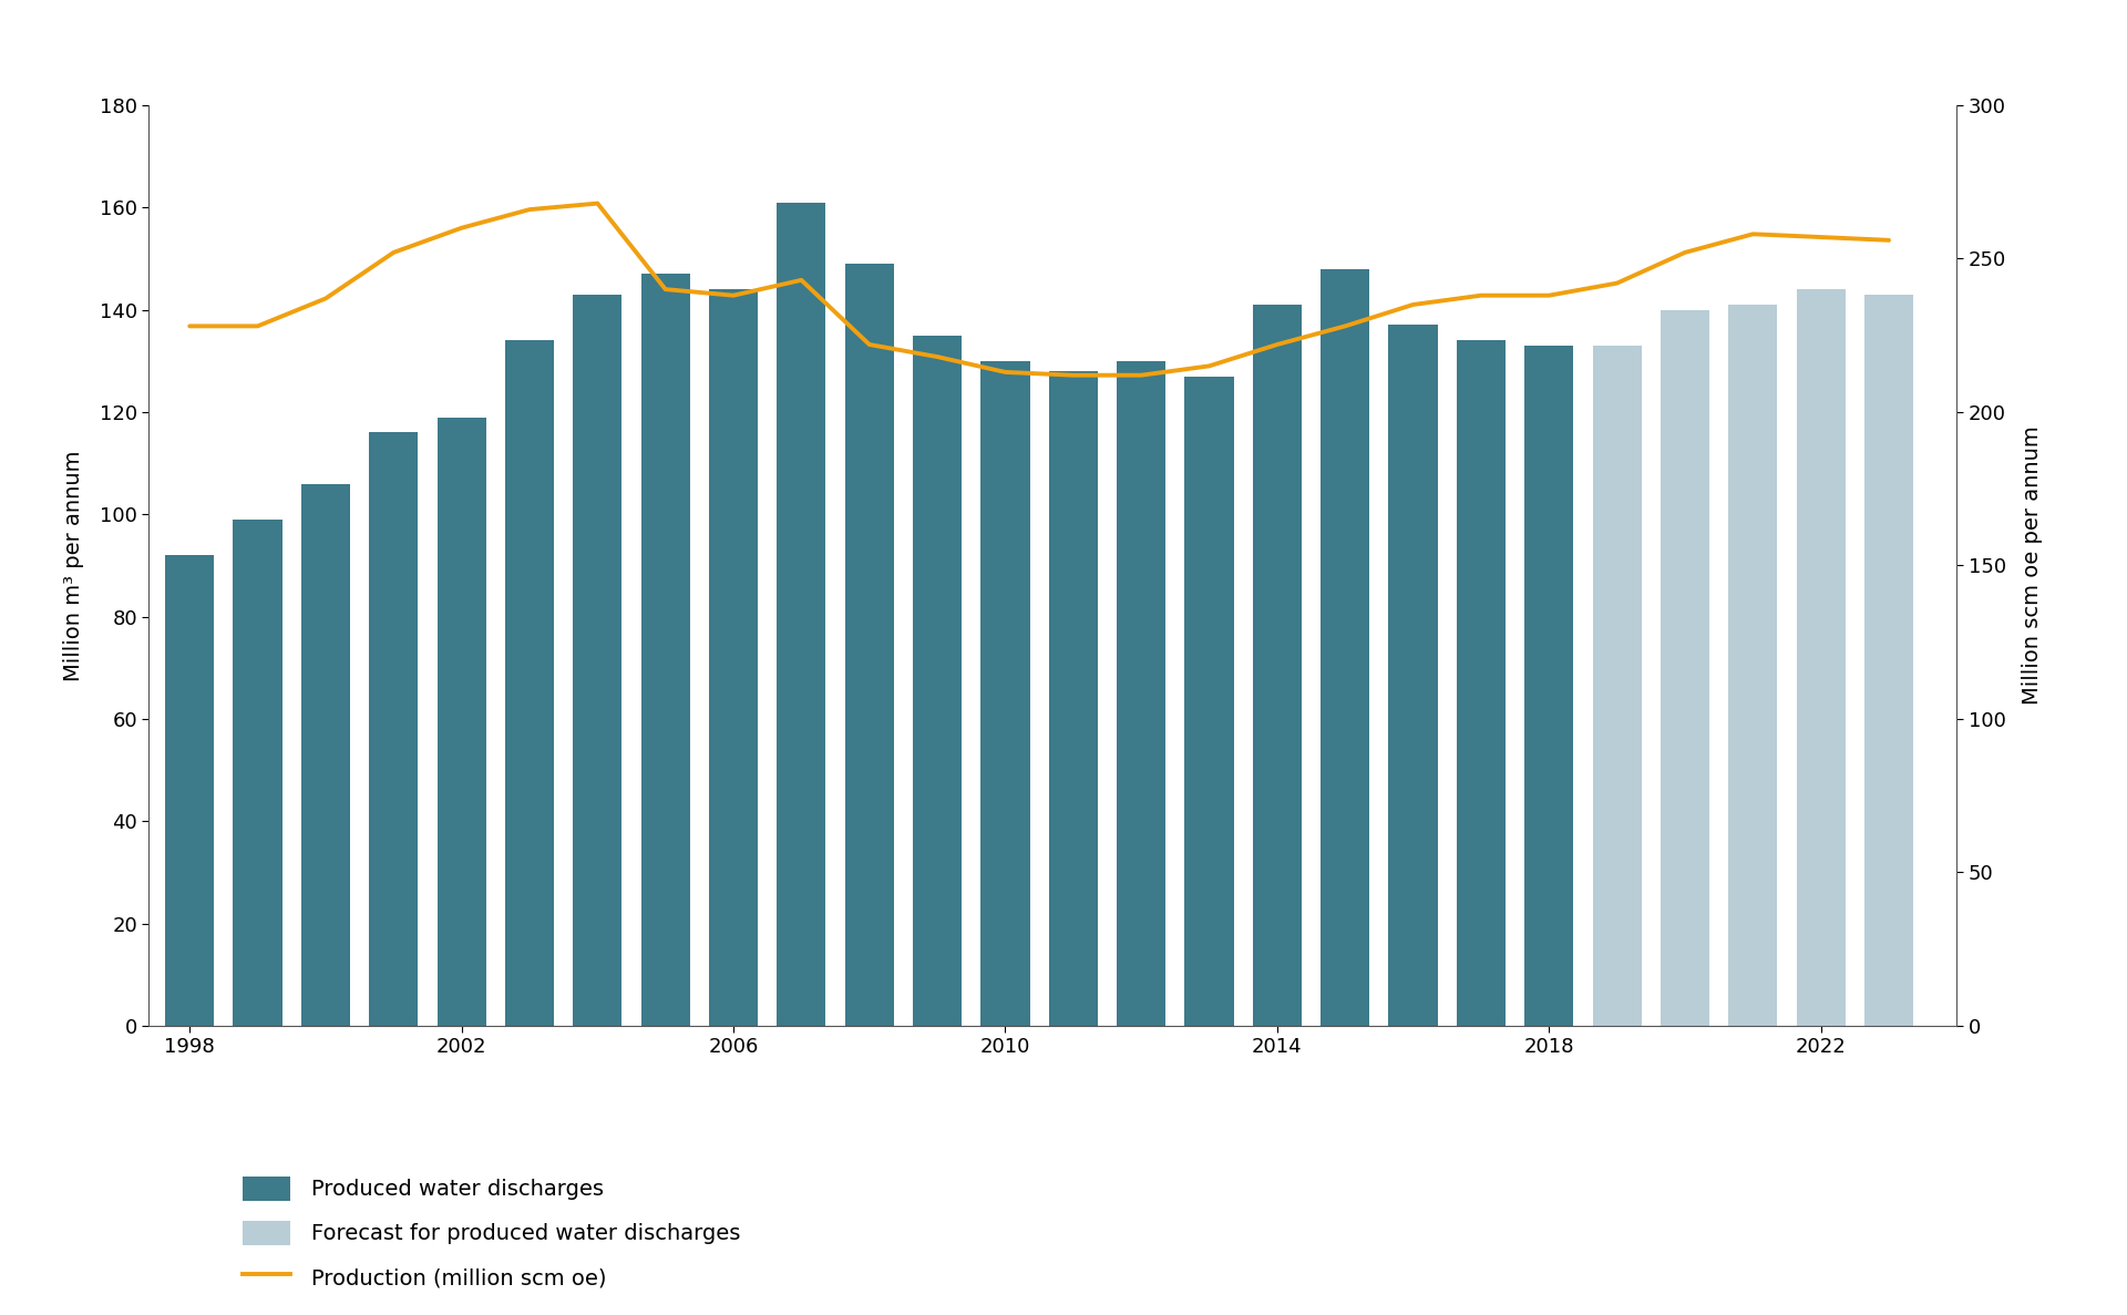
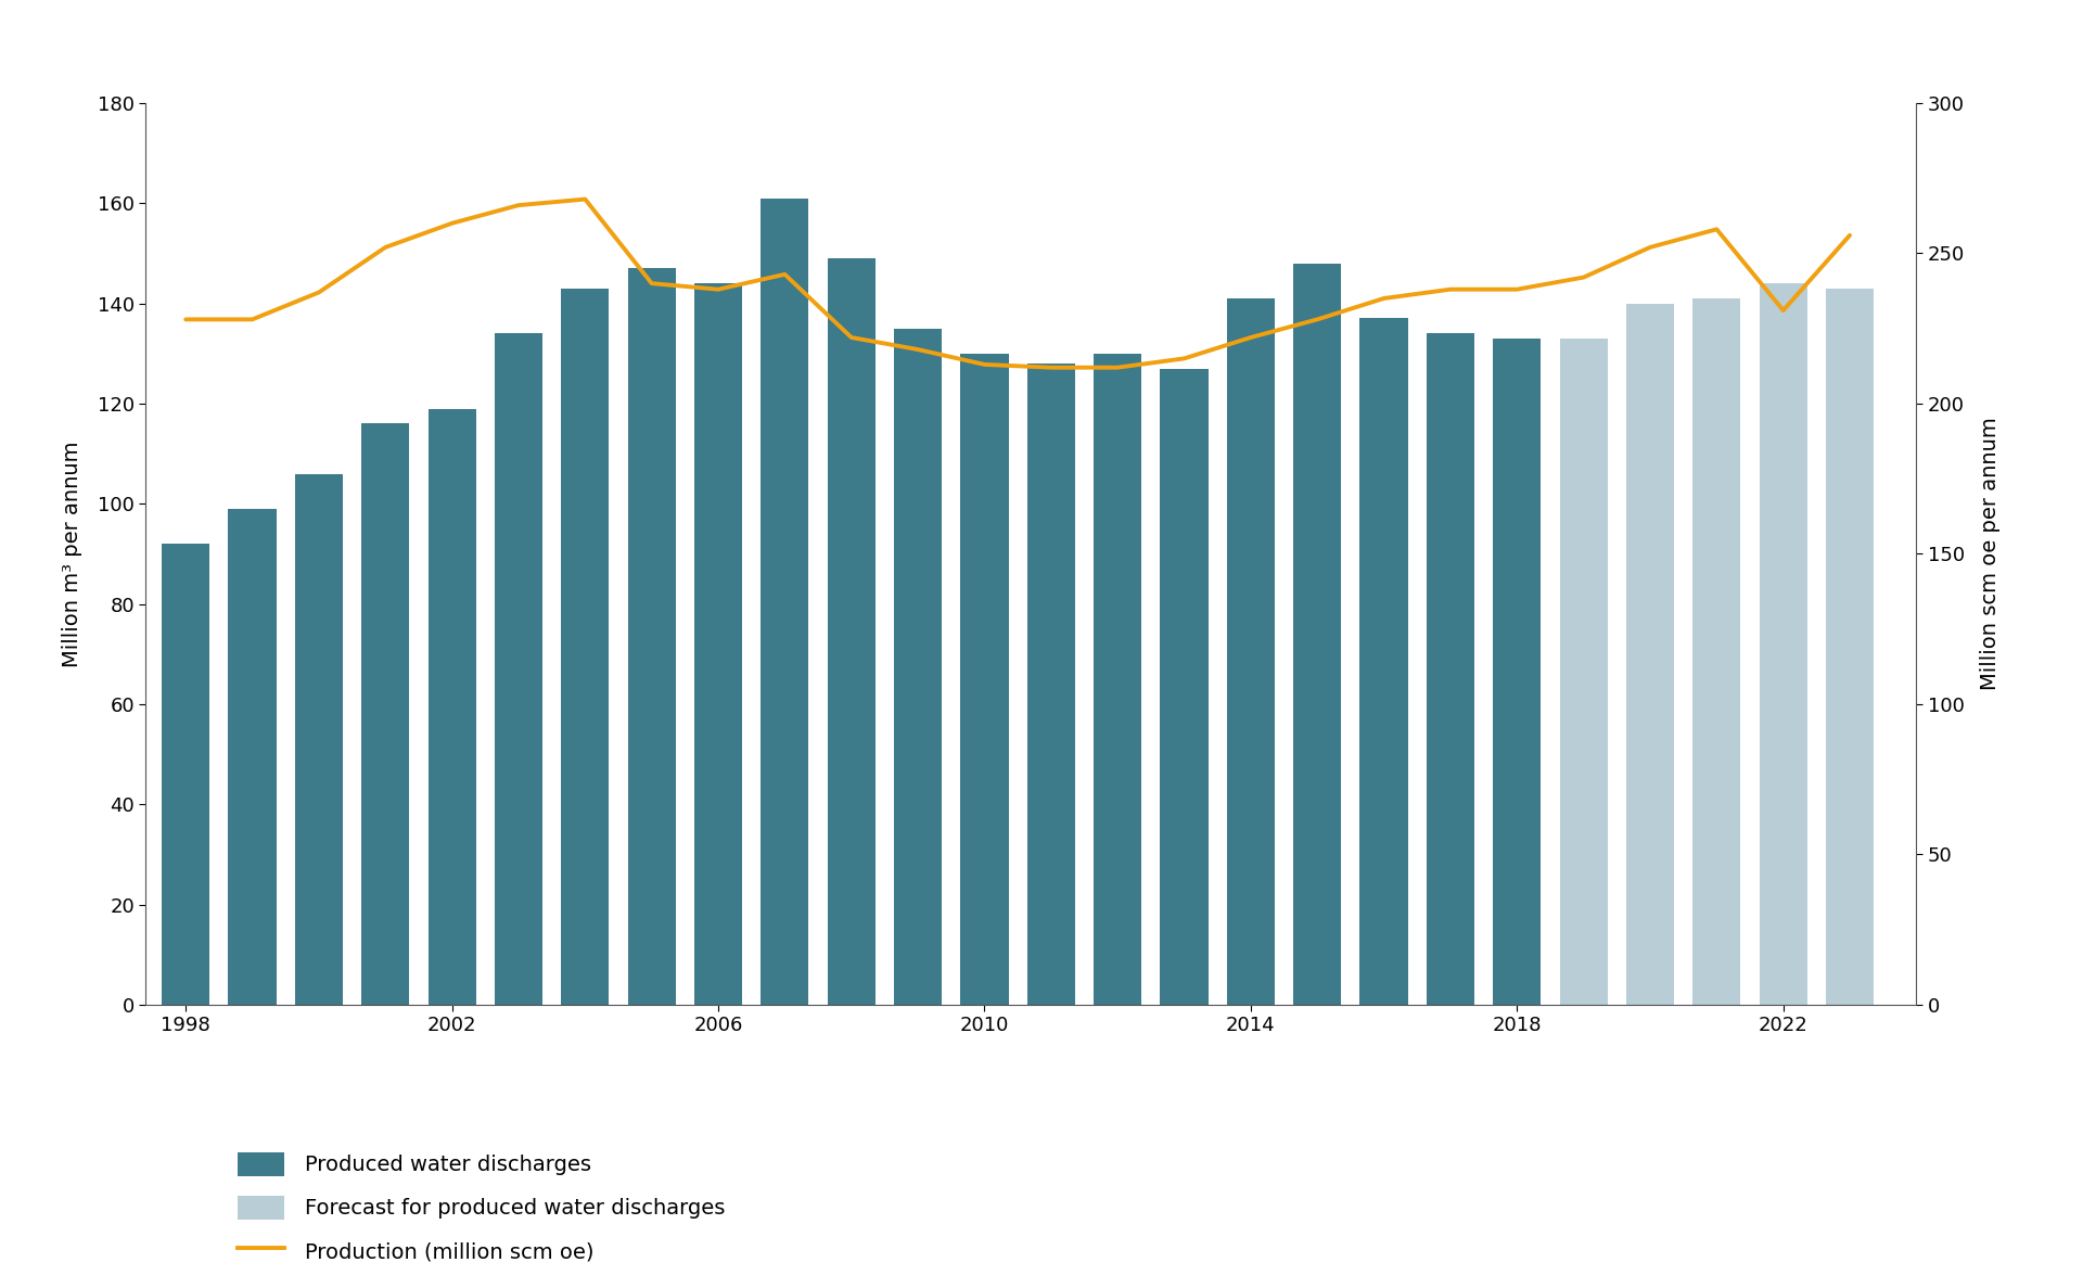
Production (million scm oe)/2022: 257 -> 231
